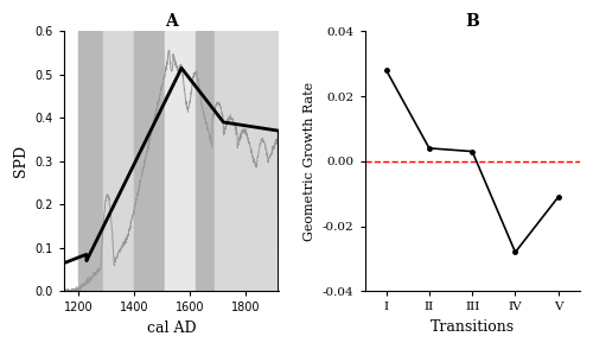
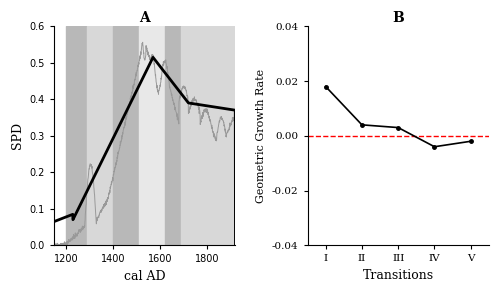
B/I: 0.028 -> 0.018
B/IV: -0.028 -> -0.004
B/V: -0.011 -> -0.002
